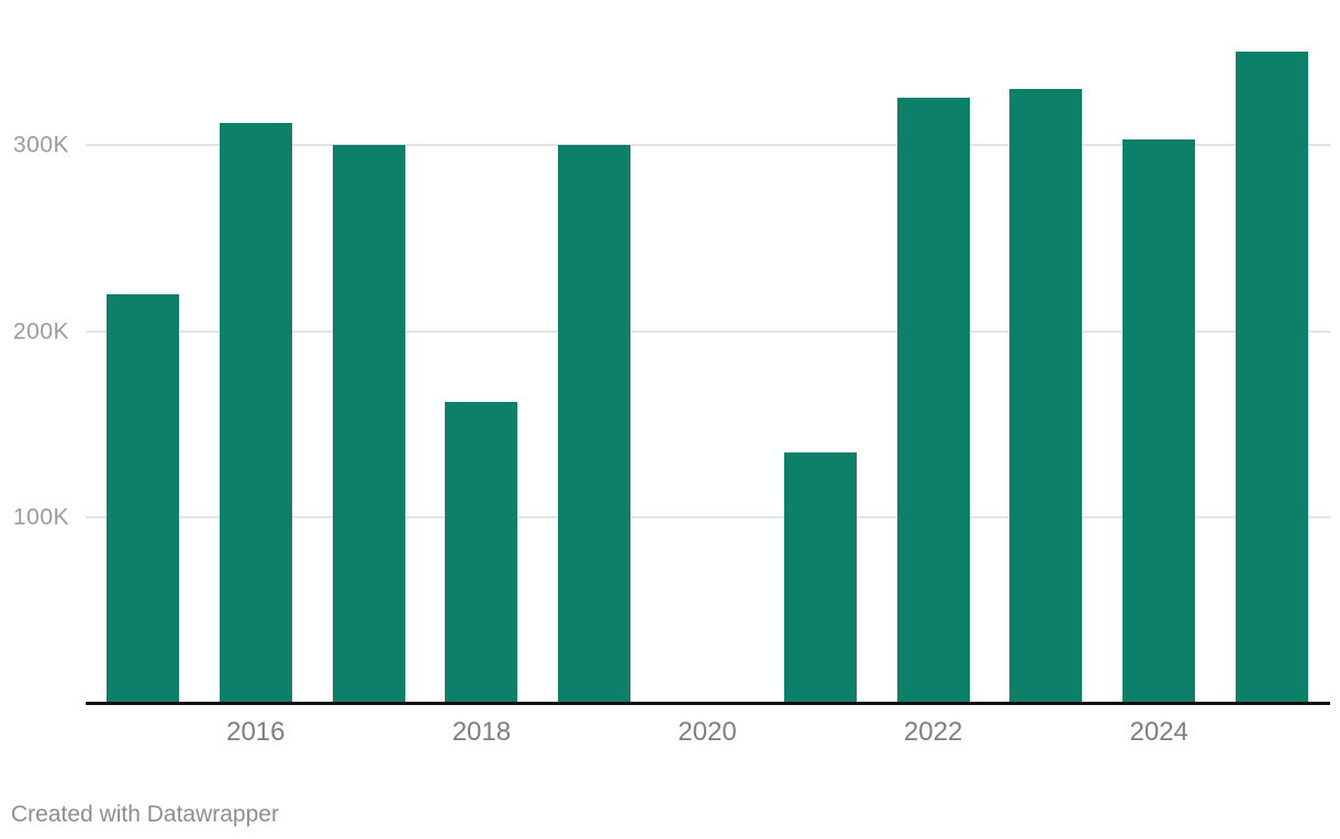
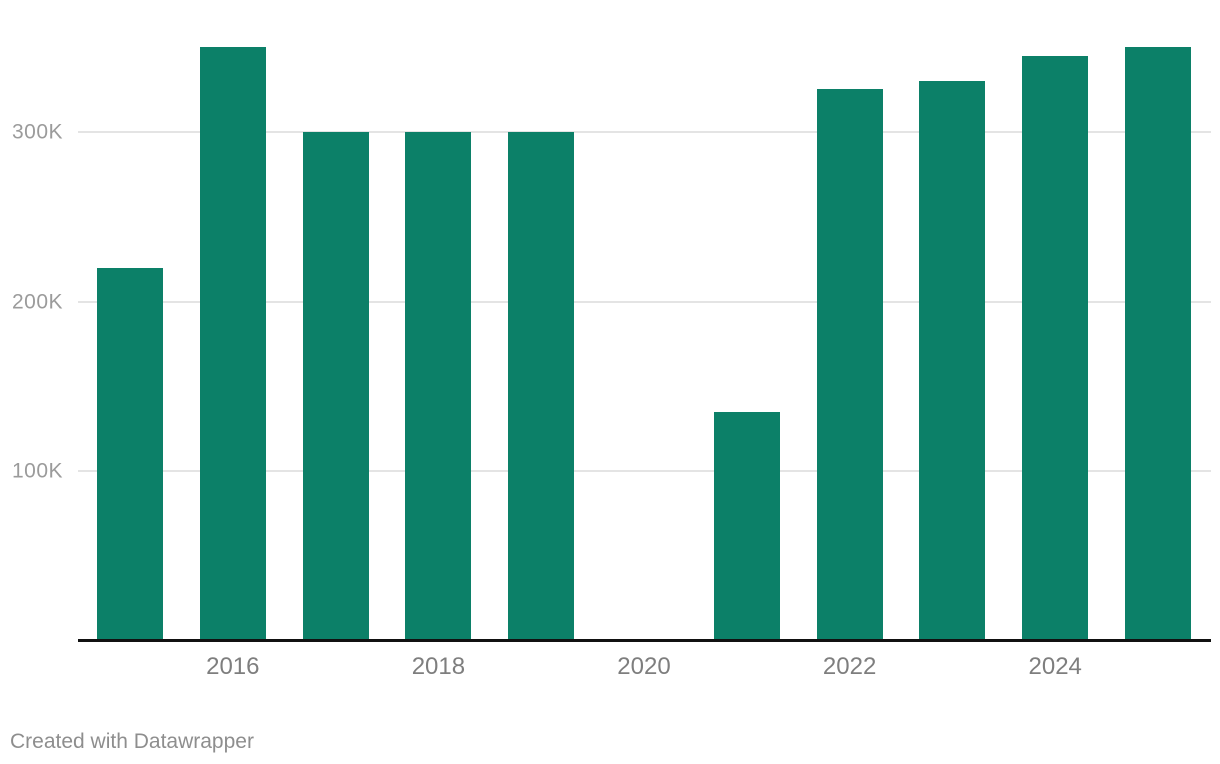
2016: 312K -> 350K
2018: 162K -> 300K
2024: 303K -> 345K
